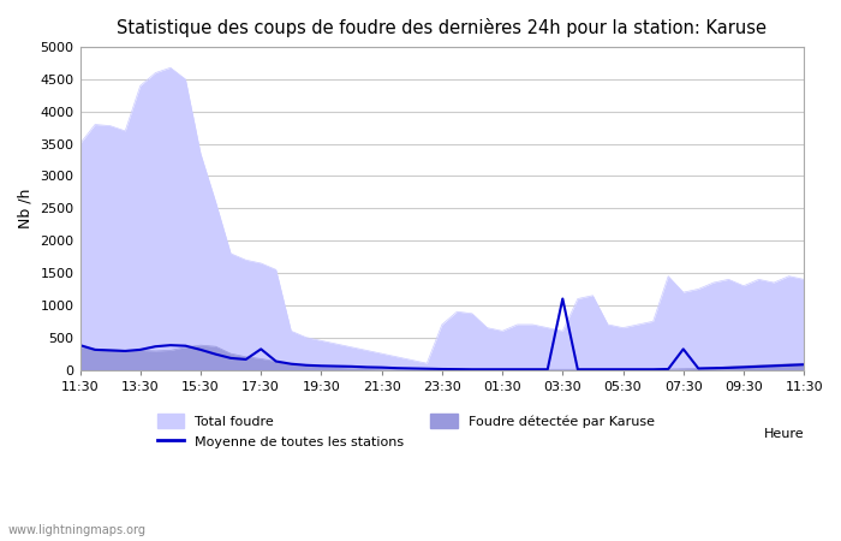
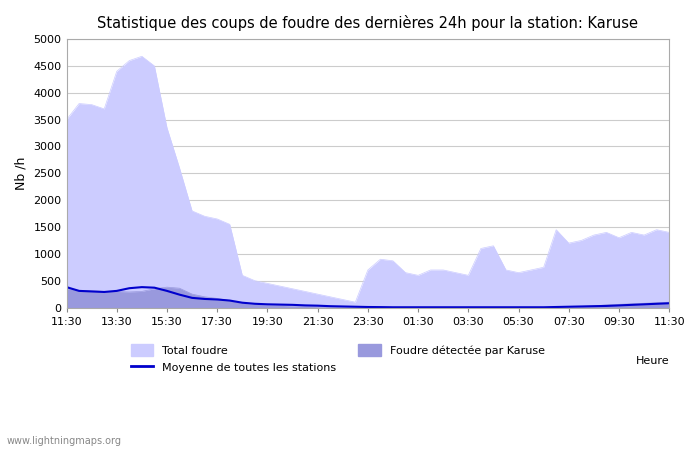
Moyenne de toutes les stations/17:30: 320 -> 150
Moyenne de toutes les stations/03:30: 1100 -> 0
Moyenne de toutes les stations/07:30: 320 -> 20
